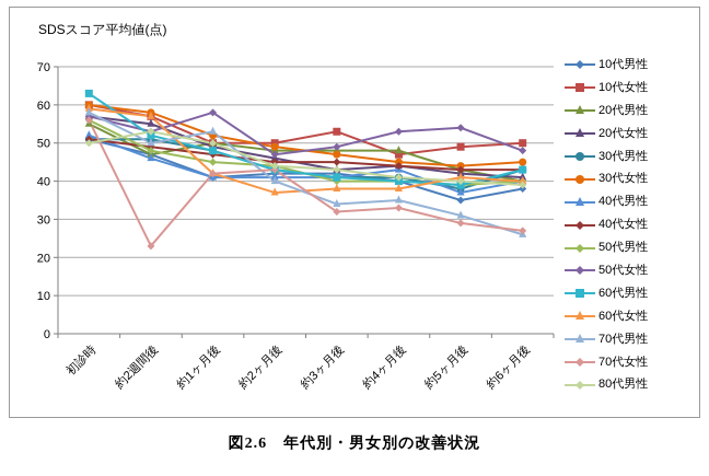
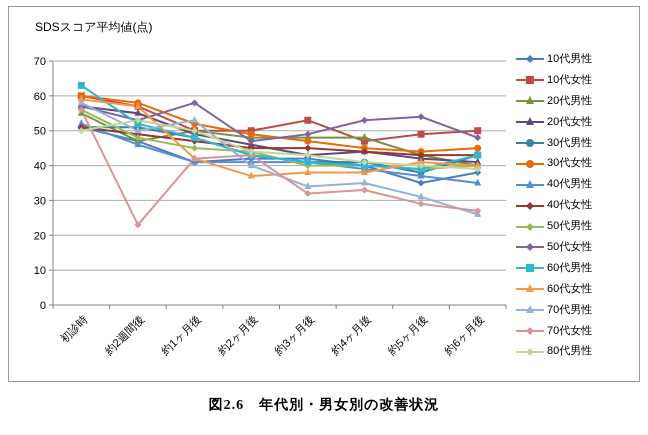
40代男性/約4ヶ月後: 43 -> 39
40代男性/約6ヶ月後: 40 -> 35
